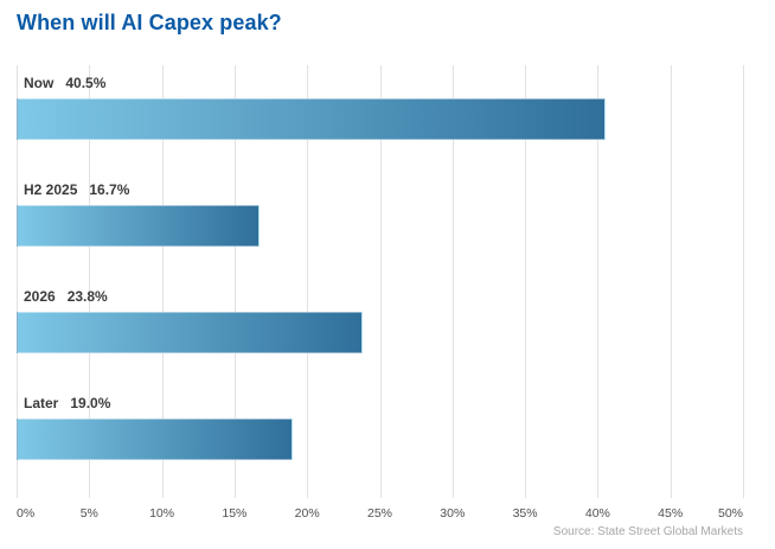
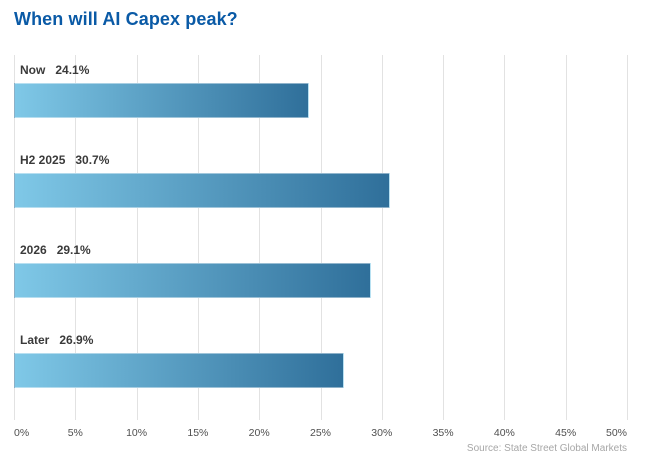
Now: 40.5% -> 24.1%
H2 2025: 16.7% -> 30.7%
2026: 23.8% -> 29.1%
Later: 19.0% -> 26.9%
